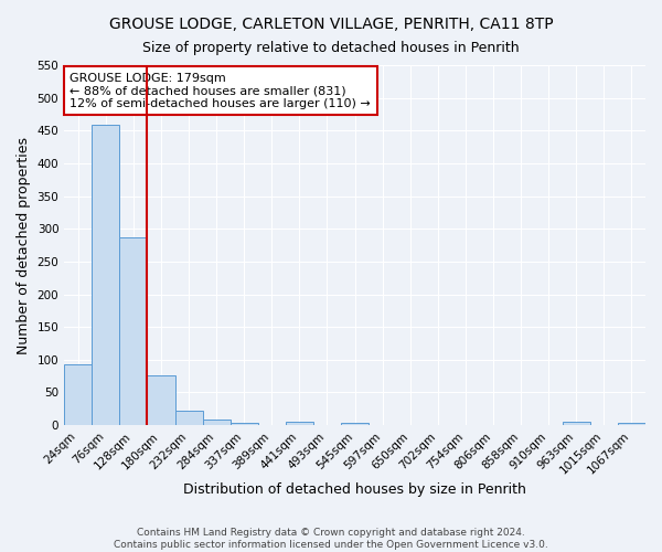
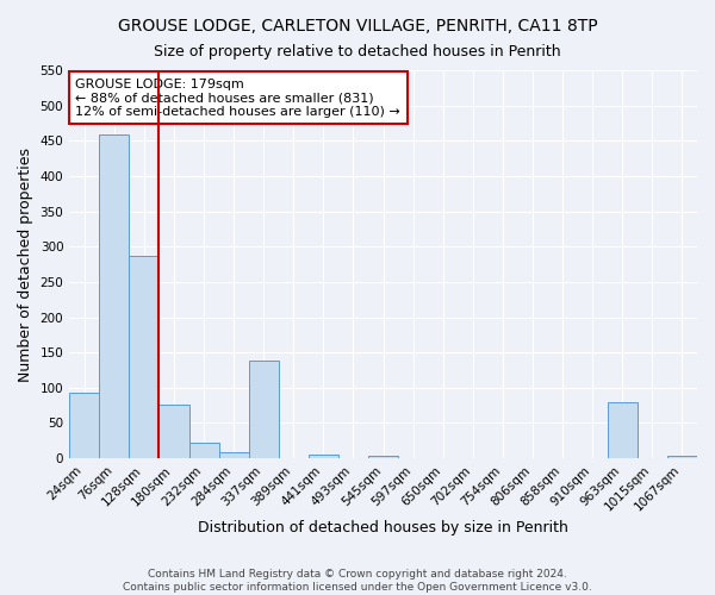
337sqm: 4 -> 138
963sqm: 5 -> 80
